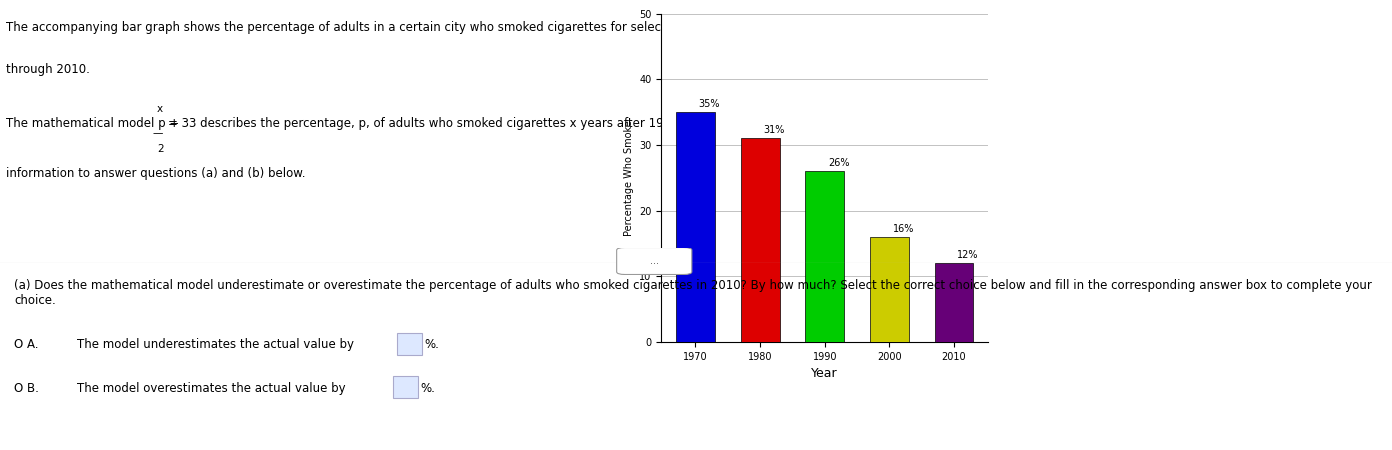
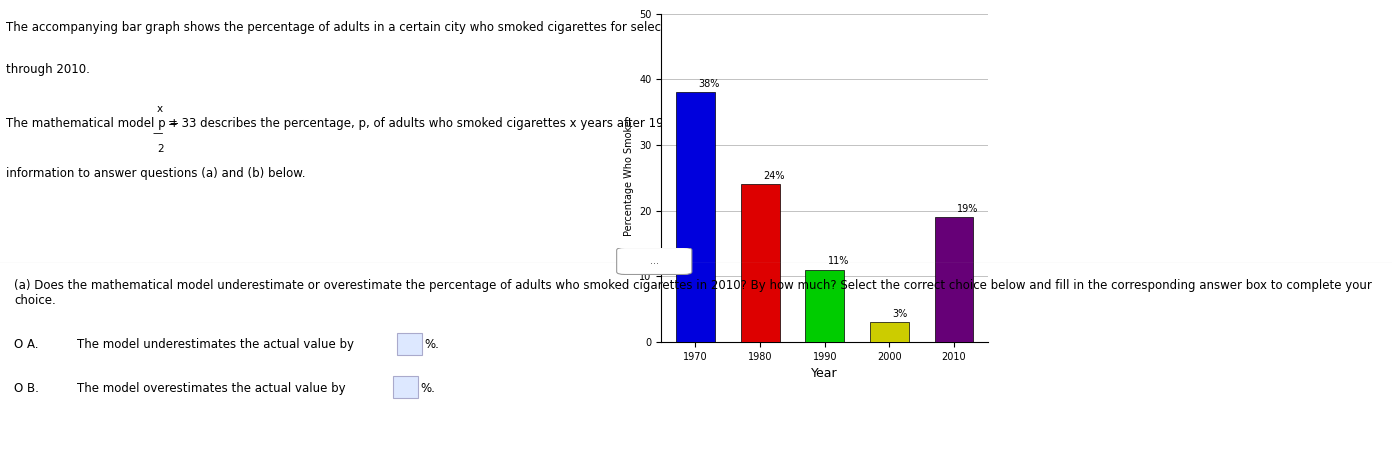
1970: 35% -> 38%
1980: 31% -> 24%
1990: 26% -> 11%
2000: 16% -> 3%
2010: 12% -> 19%
